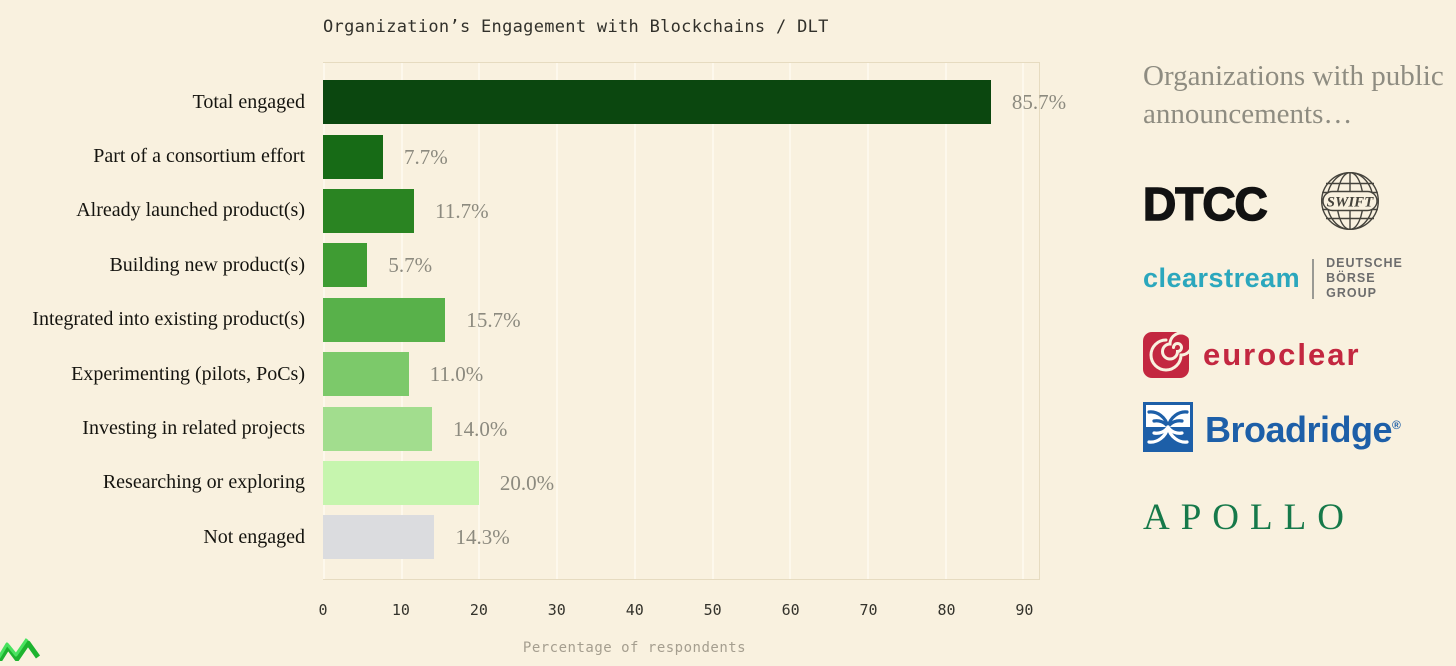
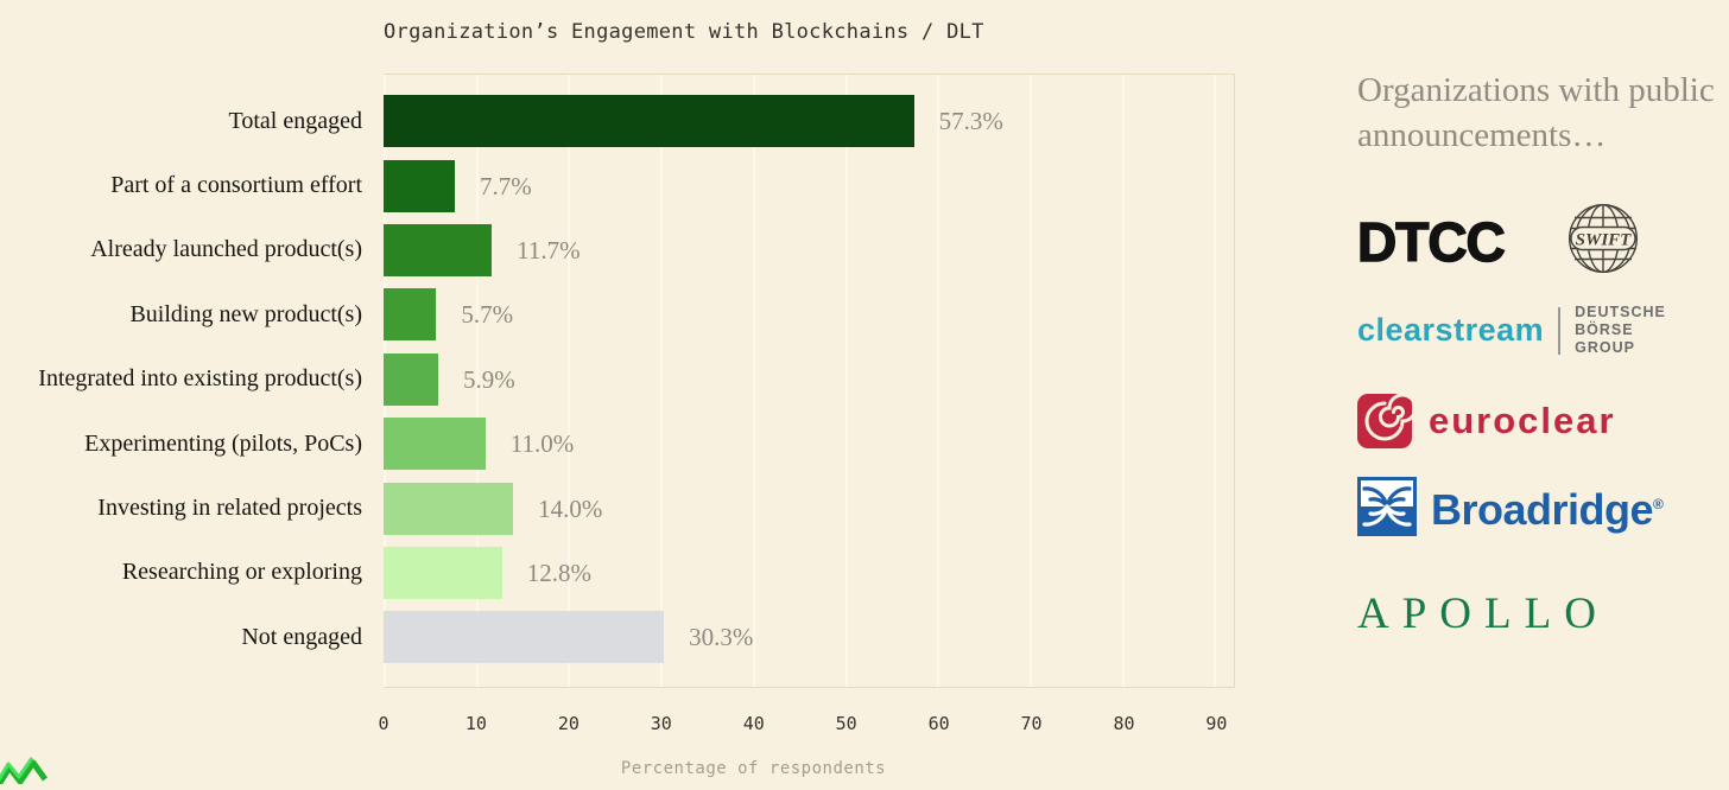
Total engaged: 85.7% -> 57.3%
Integrated into existing product(s): 15.7% -> 5.9%
Researching or exploring: 20.0% -> 12.8%
Not engaged: 14.3% -> 30.3%
